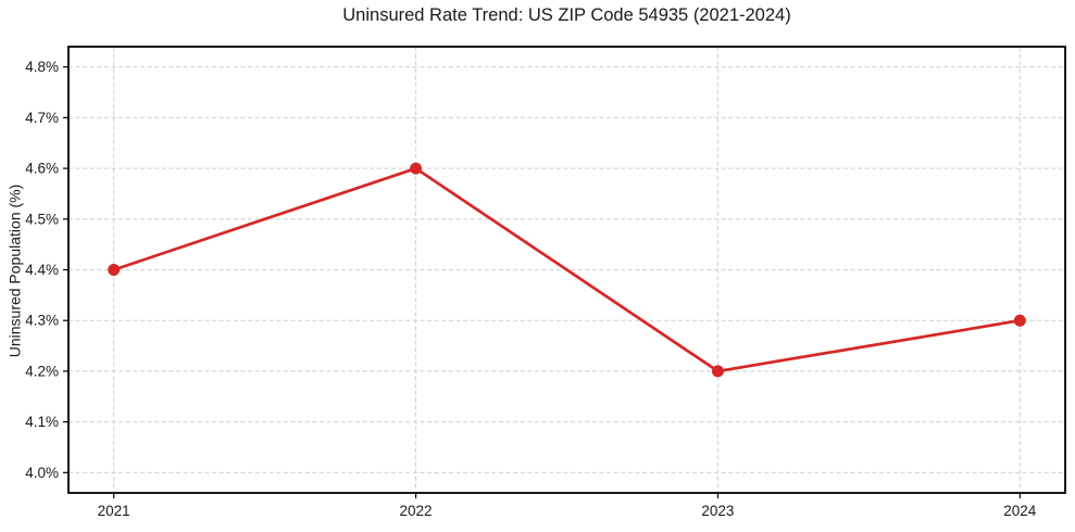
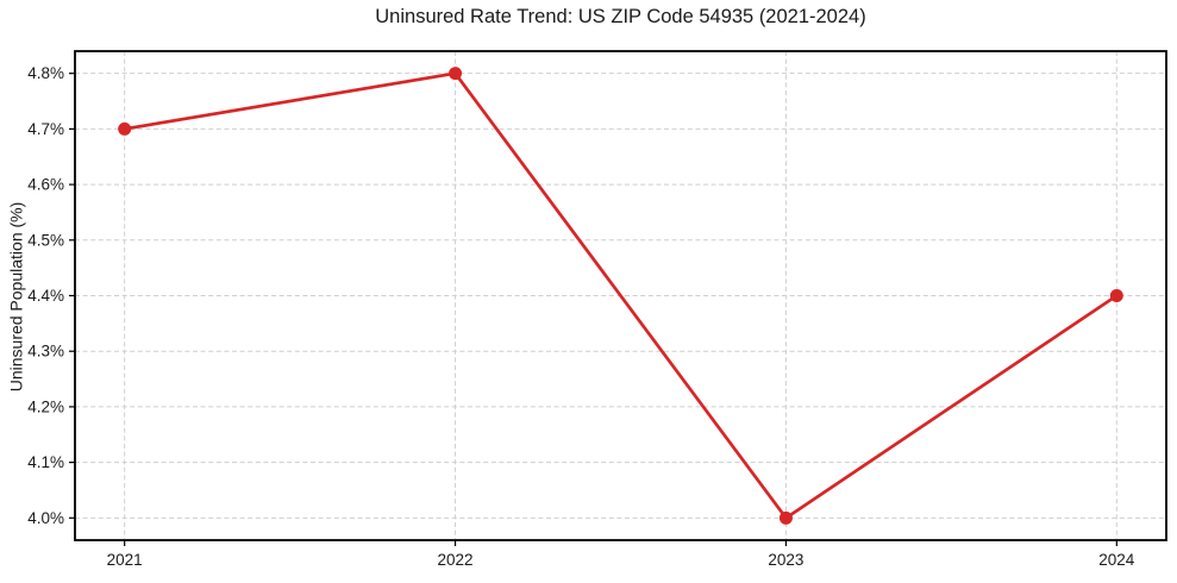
2021: 4.4% -> 4.7%
2022: 4.6% -> 4.8%
2023: 4.2% -> 4.0%
2024: 4.3% -> 4.4%
